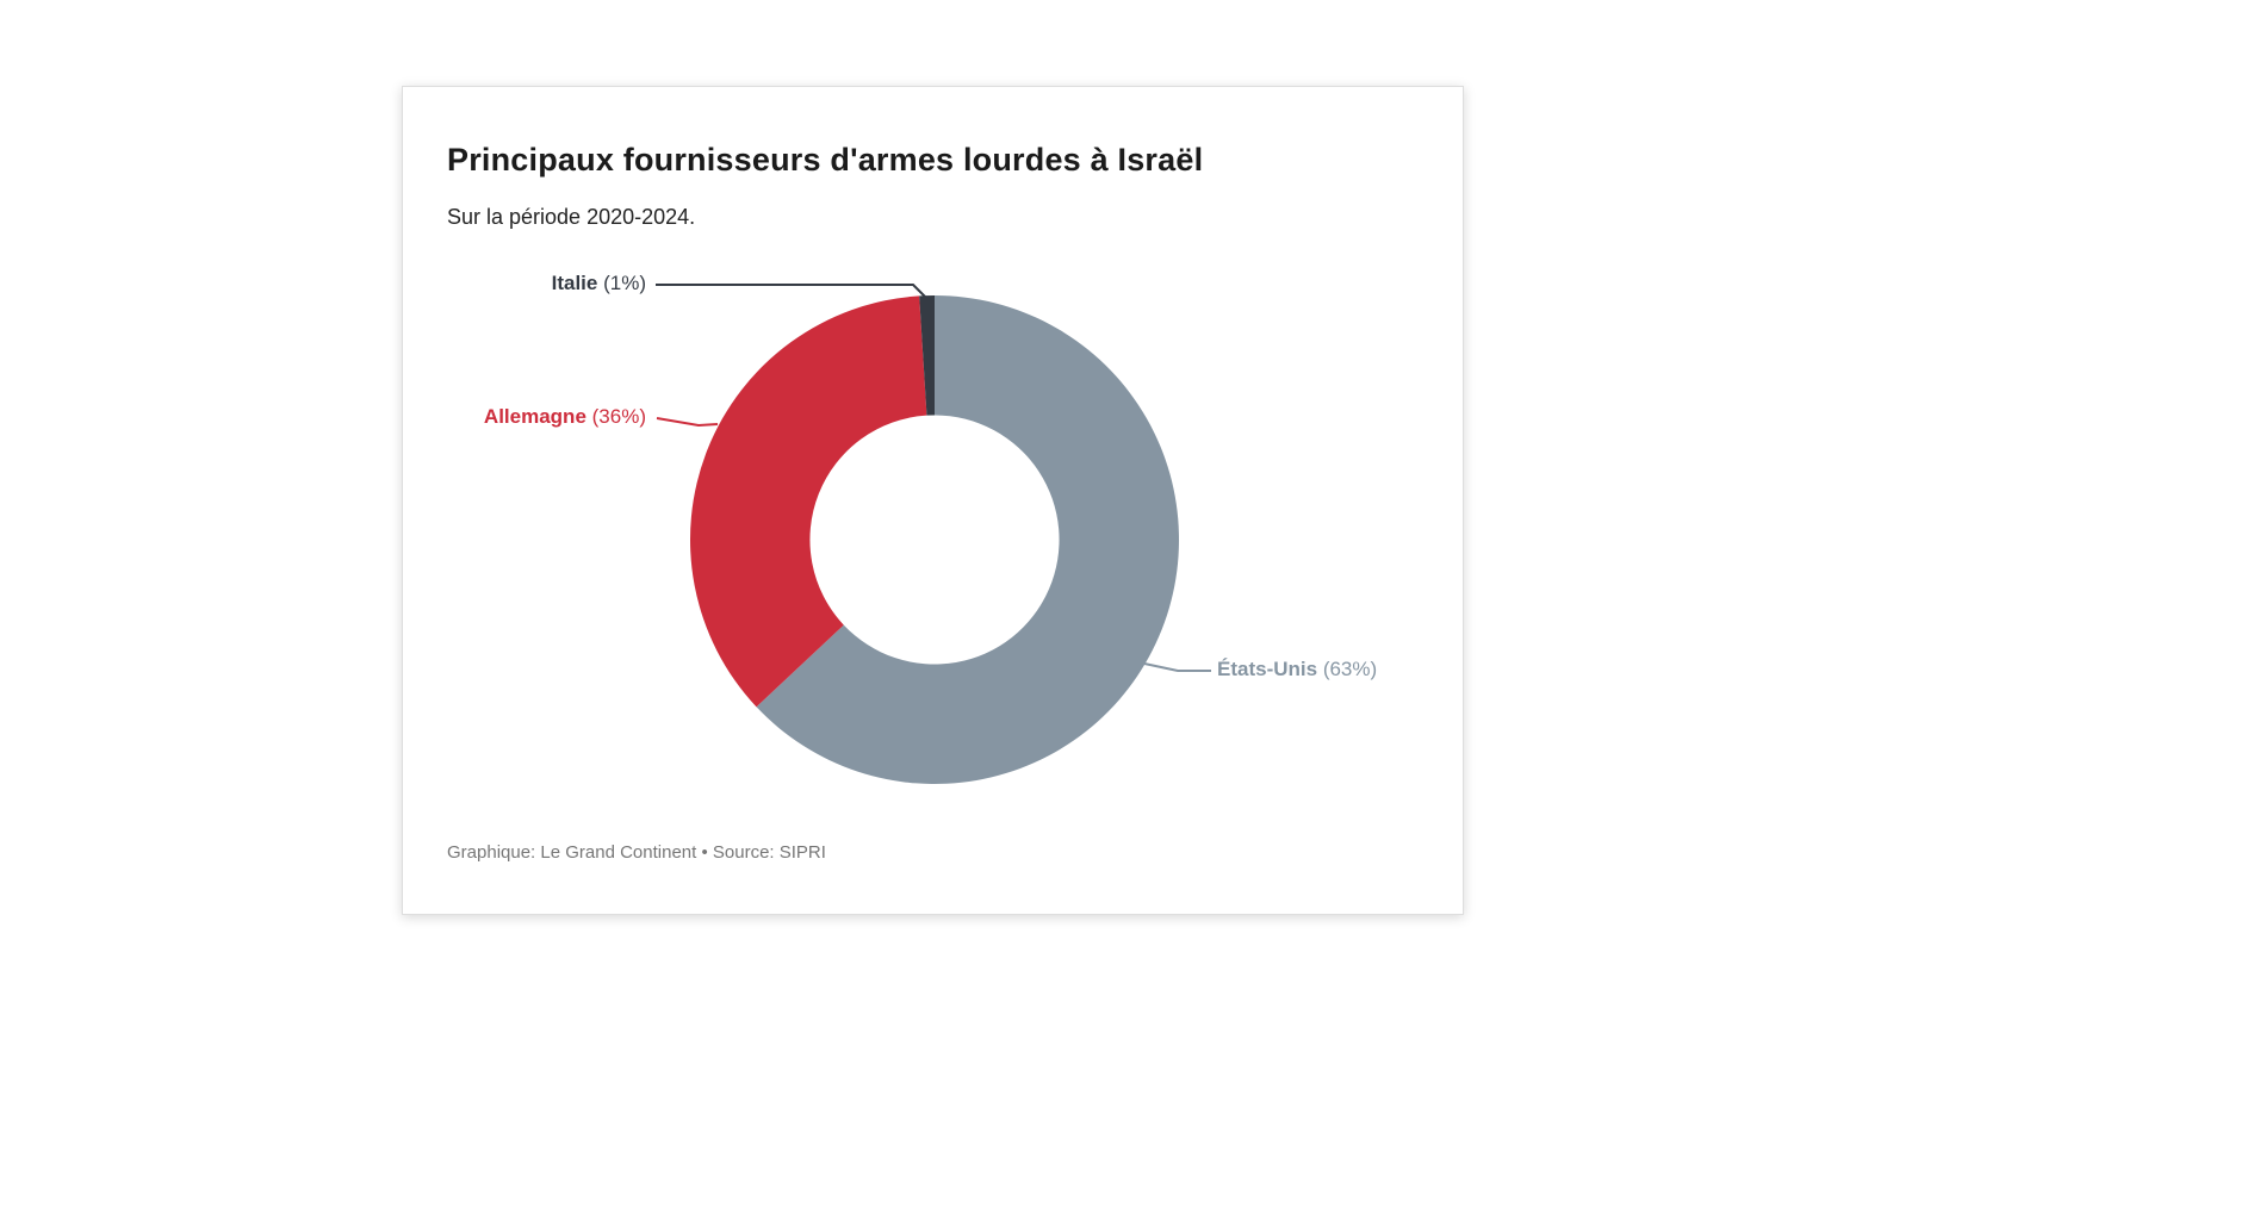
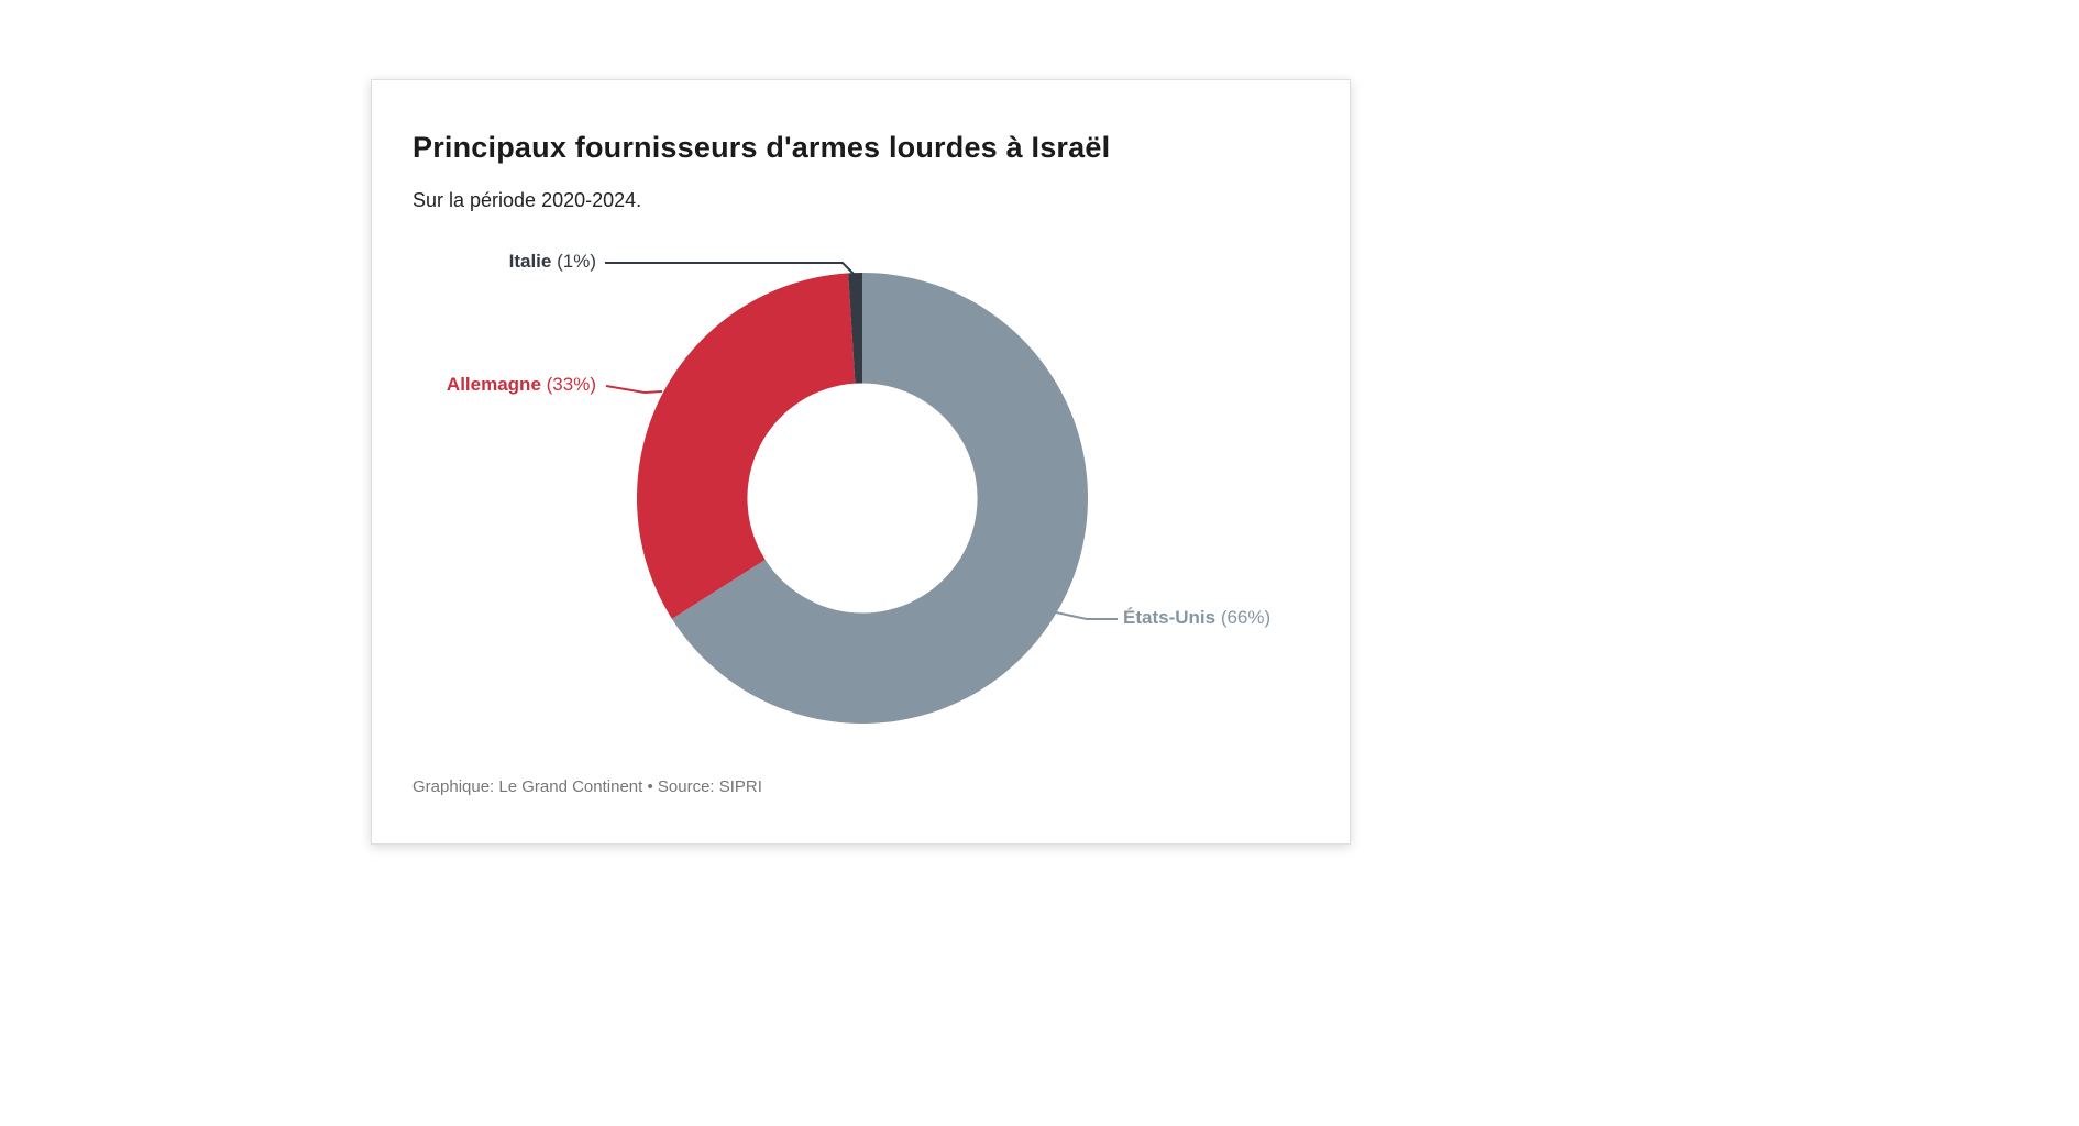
États-Unis: 63% -> 66%
Allemagne: 36% -> 33%
